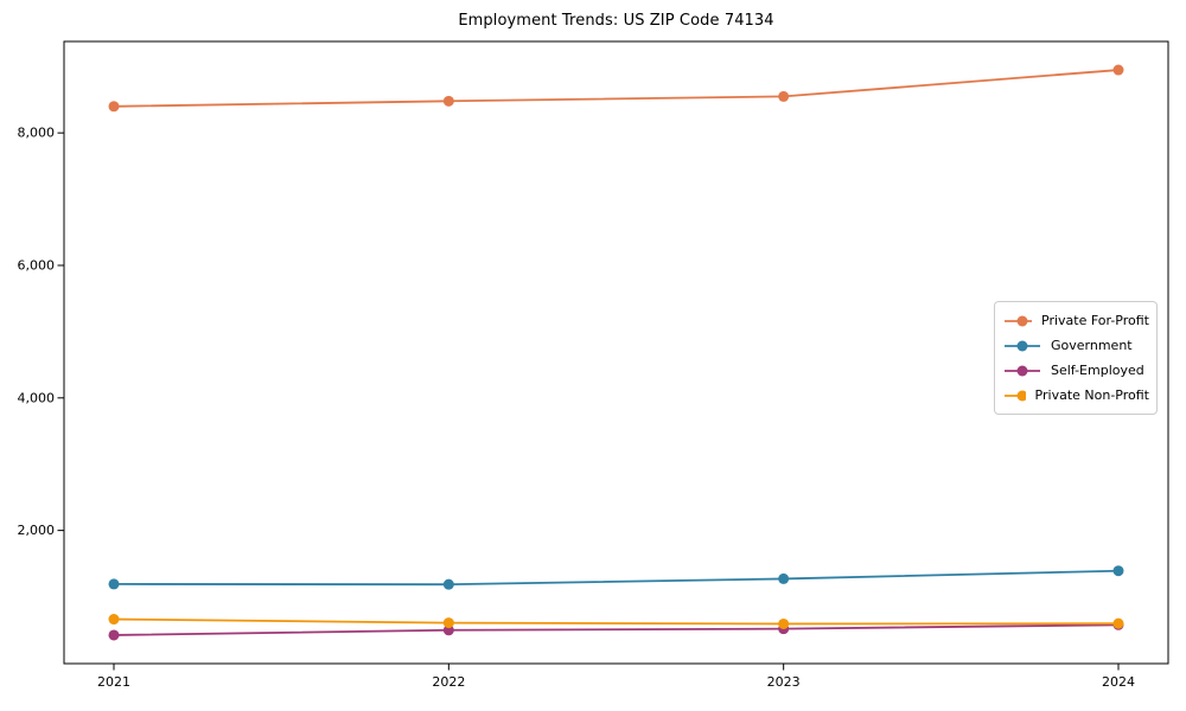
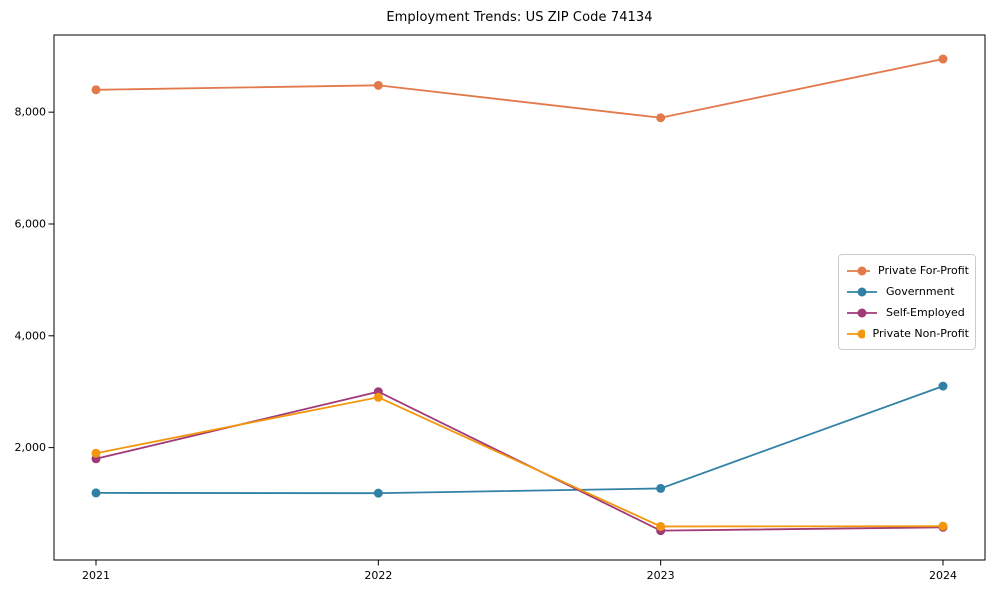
Self-Employed/2021: 400 -> 1800
Private Non-Profit/2021: 700 -> 1900
Self-Employed/2022: 500 -> 3000
Private Non-Profit/2022: 600 -> 2900
Private For-Profit/2023: 8600 -> 7900
Government/2024: 1400 -> 3100
